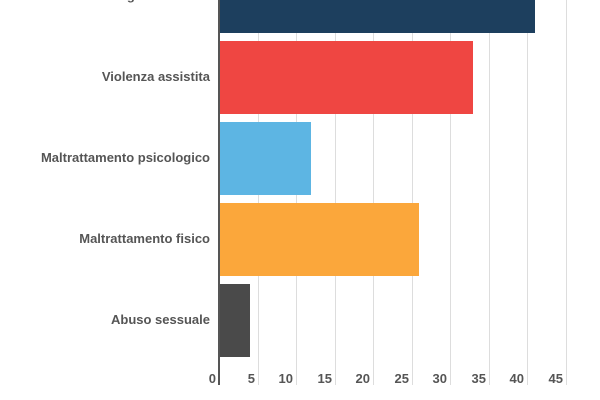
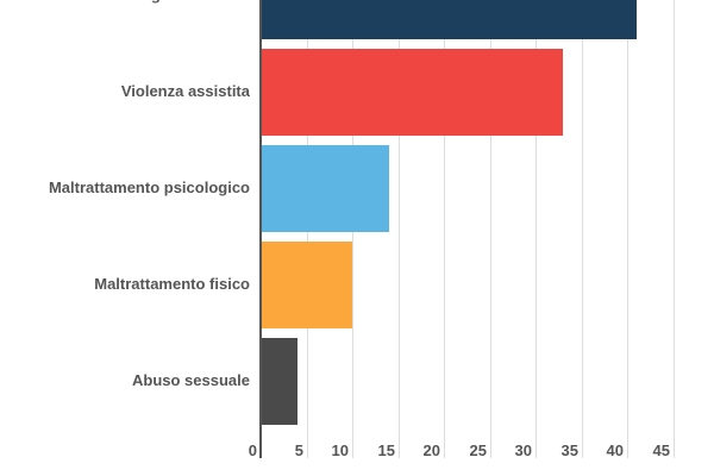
Maltrattamento psicologico: 12 -> 14
Maltrattamento fisico: 26 -> 10
